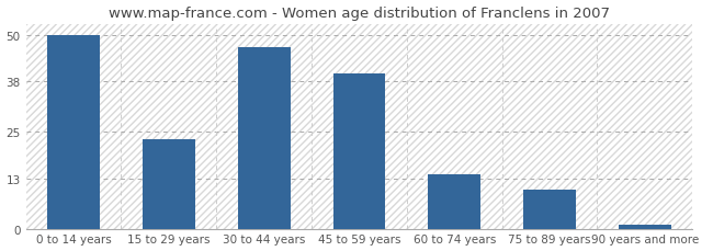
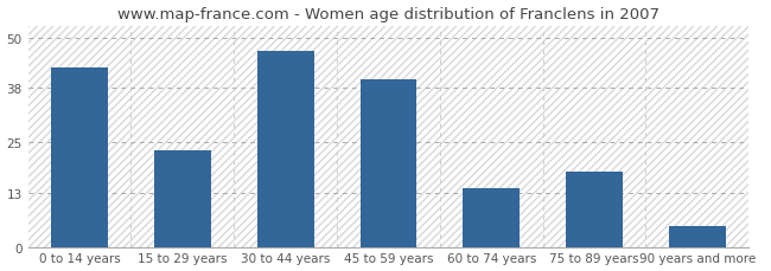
0 to 14 years: 50 -> 43
75 to 89 years: 10 -> 18
90 years and more: 1 -> 5
